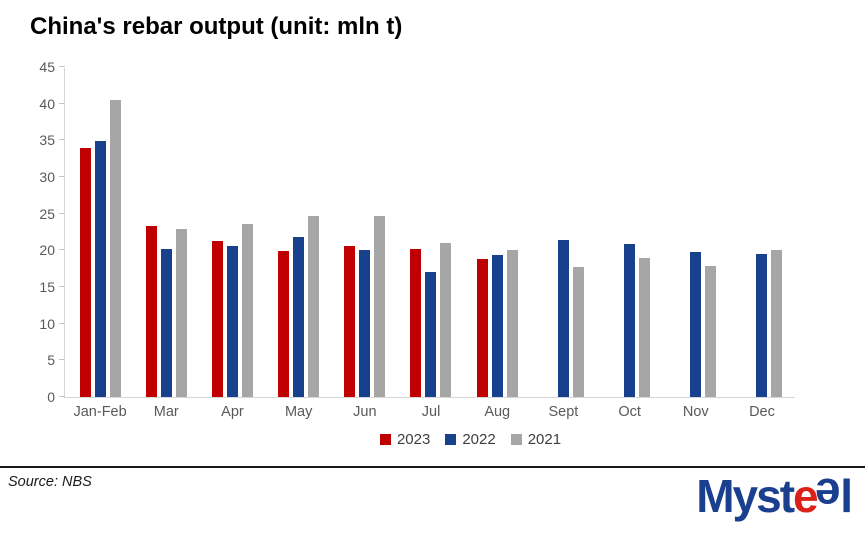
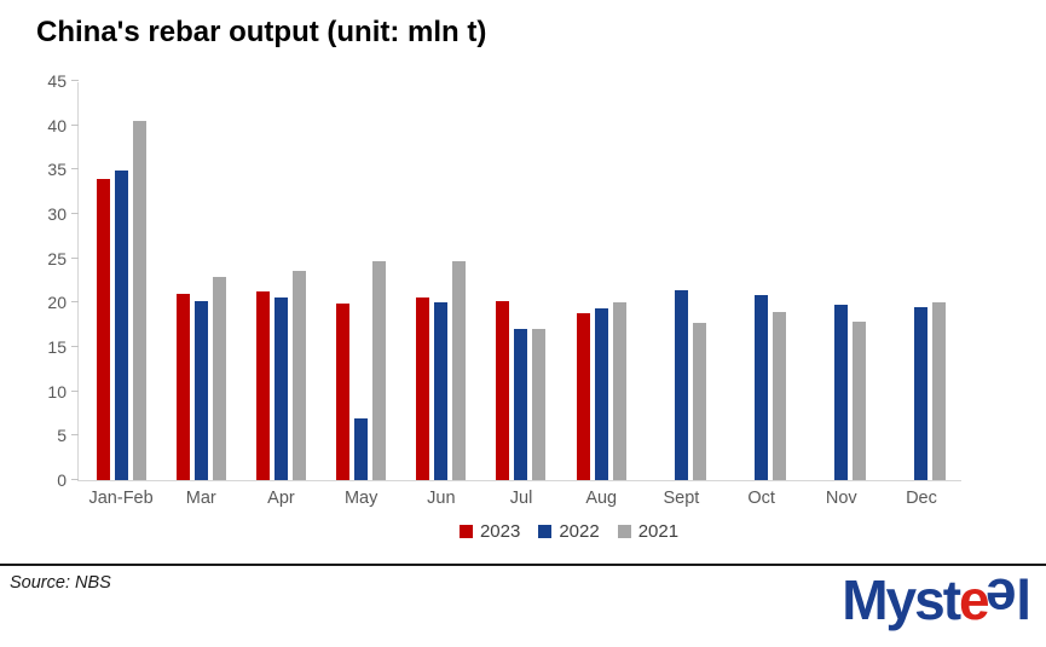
2023/Mar: 23 -> 21
2022/May: 22 -> 7
2021/Jul: 21 -> 17
